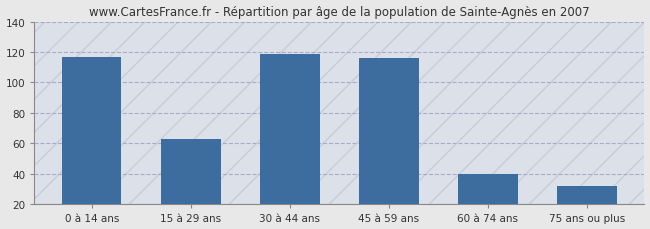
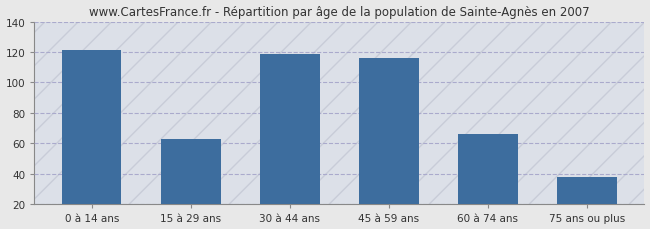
0 à 14 ans: 117 -> 121
60 à 74 ans: 40 -> 66
75 ans ou plus: 32 -> 38
